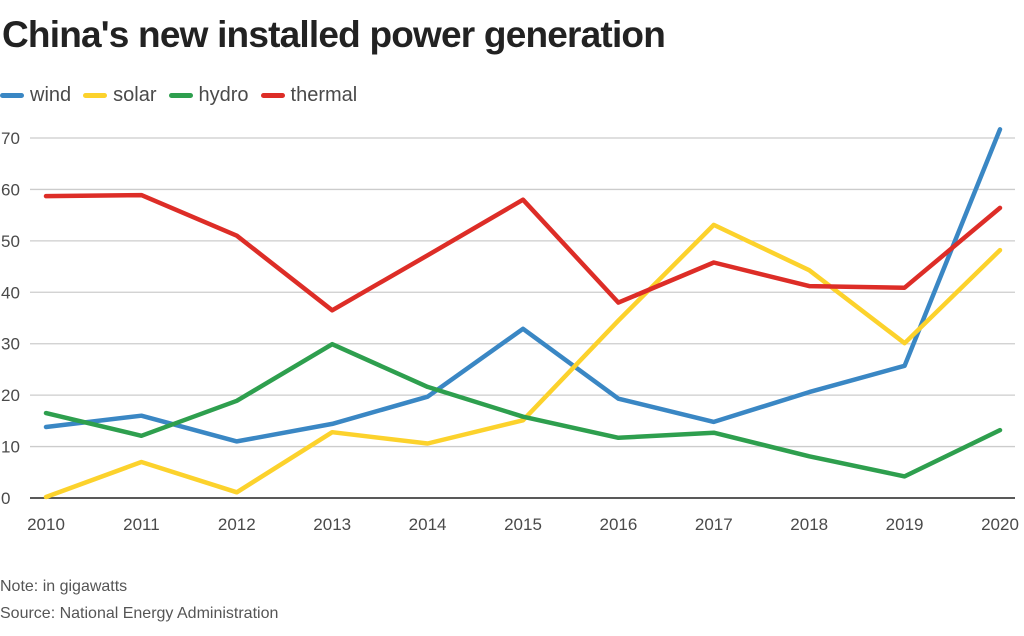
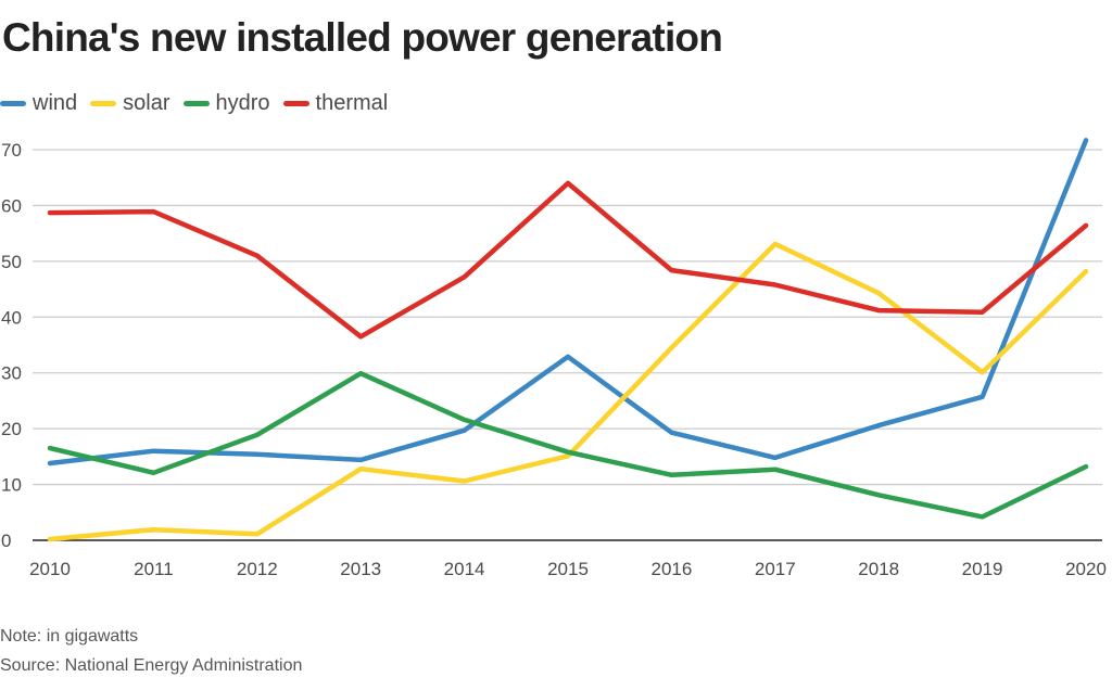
solar/2011: 7 -> 2
wind/2012: 11 -> 15
thermal/2015: 58 -> 64
thermal/2016: 38 -> 48
